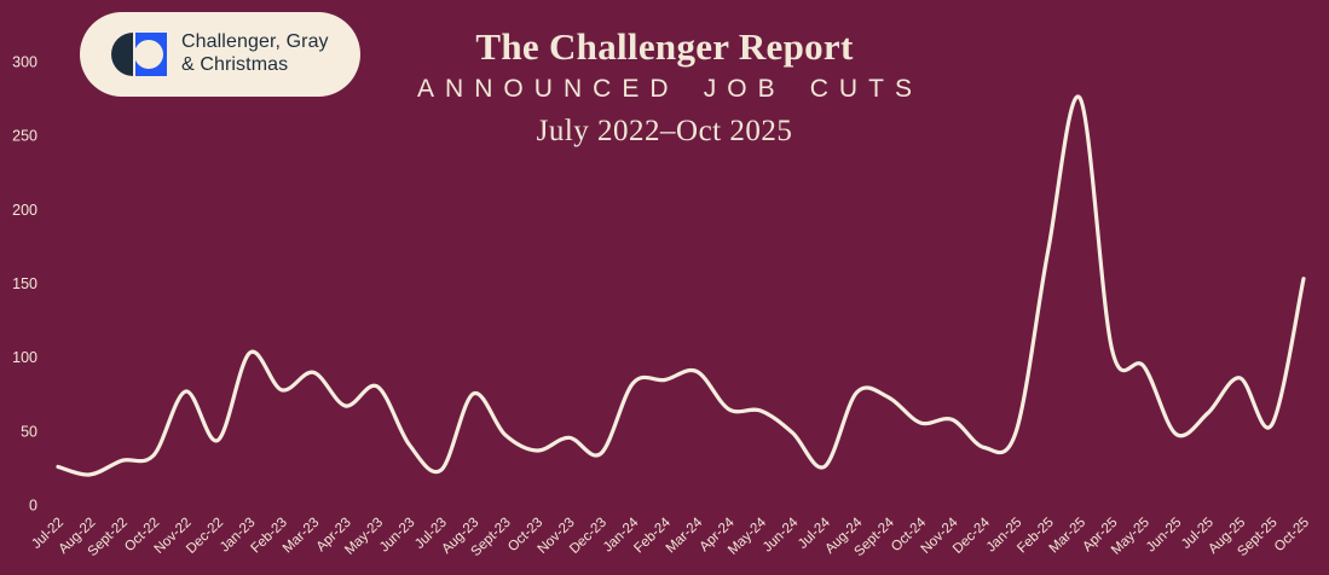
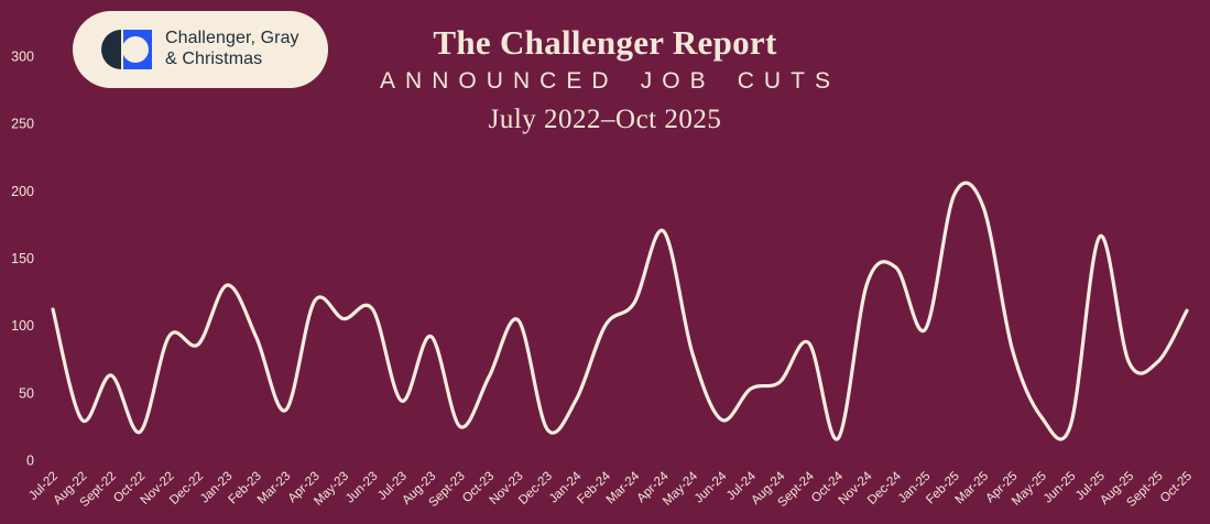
Jul-22: 26 -> 112
Aug-22: 20 -> 30
Sept-22: 30 -> 63
Oct-22: 34 -> 21
Nov-22: 77 -> 92
Dec-22: 44 -> 86
Jan-23: 103 -> 130
Feb-23: 78 -> 91
Mar-23: 90 -> 37
Apr-23: 67 -> 118
May-23: 80 -> 105
Jun-23: 41 -> 112
Jul-23: 24 -> 44
Aug-23: 75 -> 92
Sept-23: 48 -> 25
Oct-23: 37 -> 62
Nov-23: 46 -> 104
Dec-23: 35 -> 23
Jan-24: 82 -> 45
Feb-24: 85 -> 100
Mar-24: 90 -> 117
Apr-24: 65 -> 170
May-24: 64 -> 79
Jun-24: 49 -> 30
Jul-24: 26 -> 53
Aug-24: 76 -> 58
Sept-24: 73 -> 87
Oct-24: 56 -> 16
Nov-24: 58 -> 131
Dec-24: 39 -> 143
Jan-25: 50 -> 97
Feb-25: 172 -> 197
Mar-25: 275 -> 188
Apr-25: 105 -> 82
May-25: 94 -> 32
Jun-25: 48 -> 26
Jul-25: 62 -> 166
Aug-25: 86 -> 73
Sept-25: 54 -> 73
Oct-25: 153 -> 111
